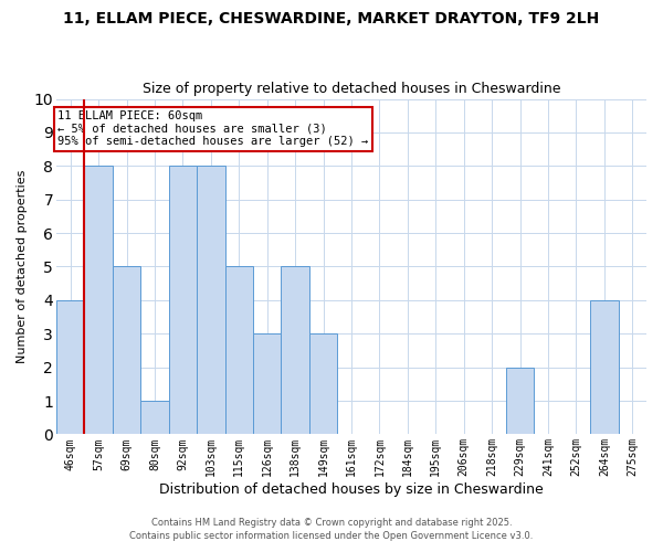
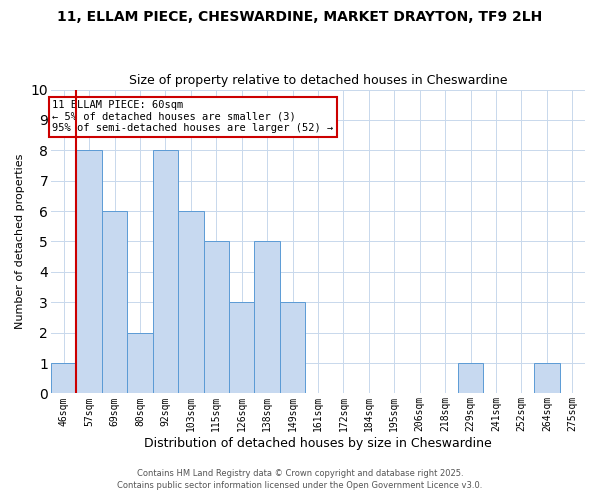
46sqm: 4 -> 1
69sqm: 5 -> 6
80sqm: 1 -> 2
103sqm: 8 -> 6
229sqm: 2 -> 1
264sqm: 4 -> 1
